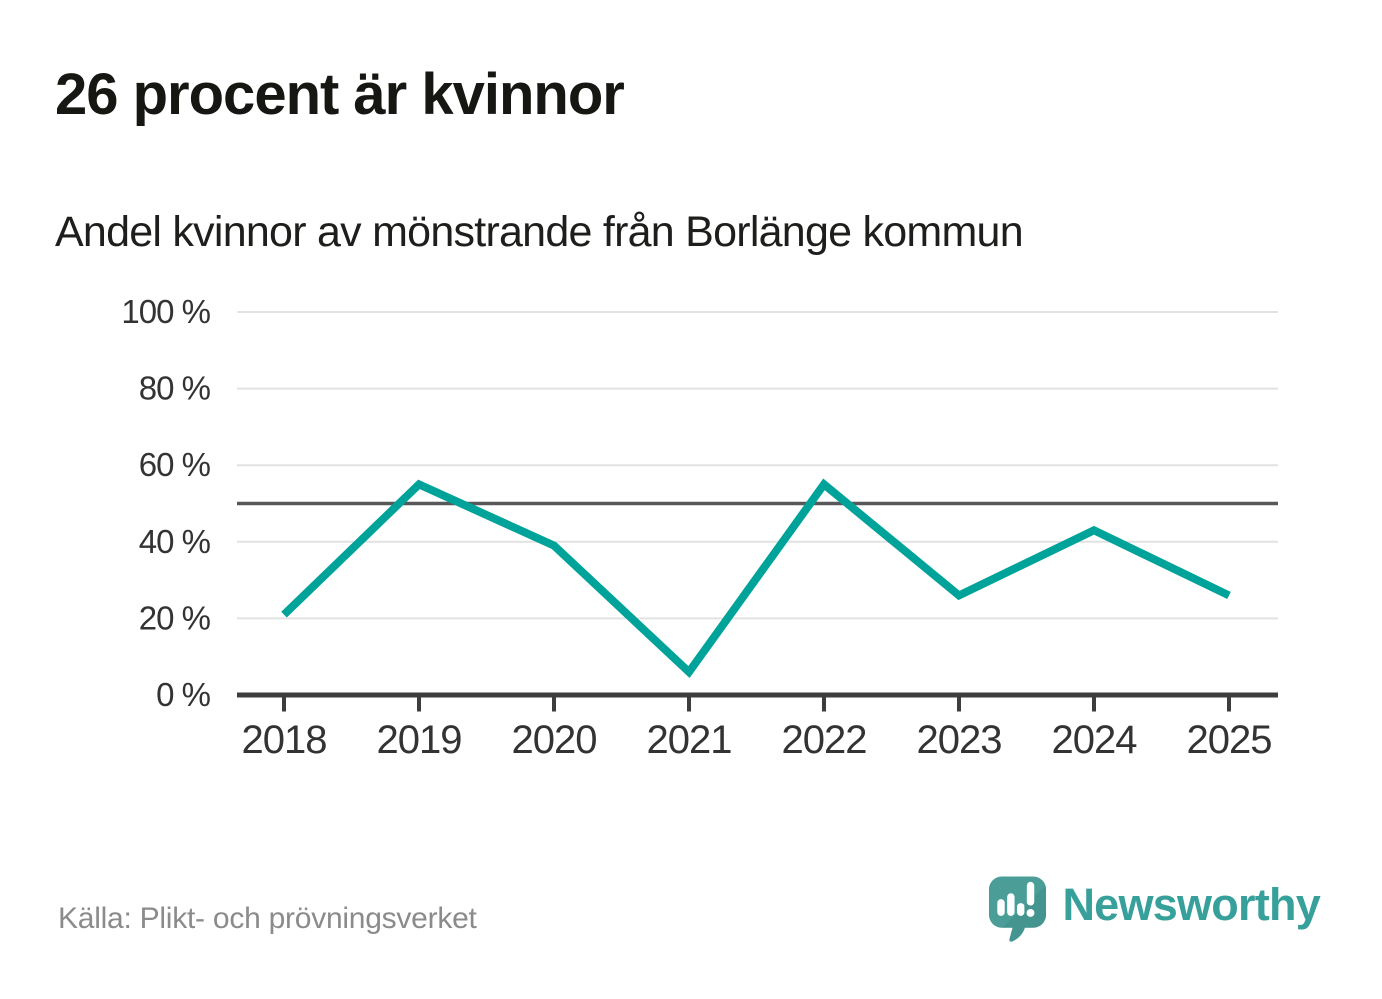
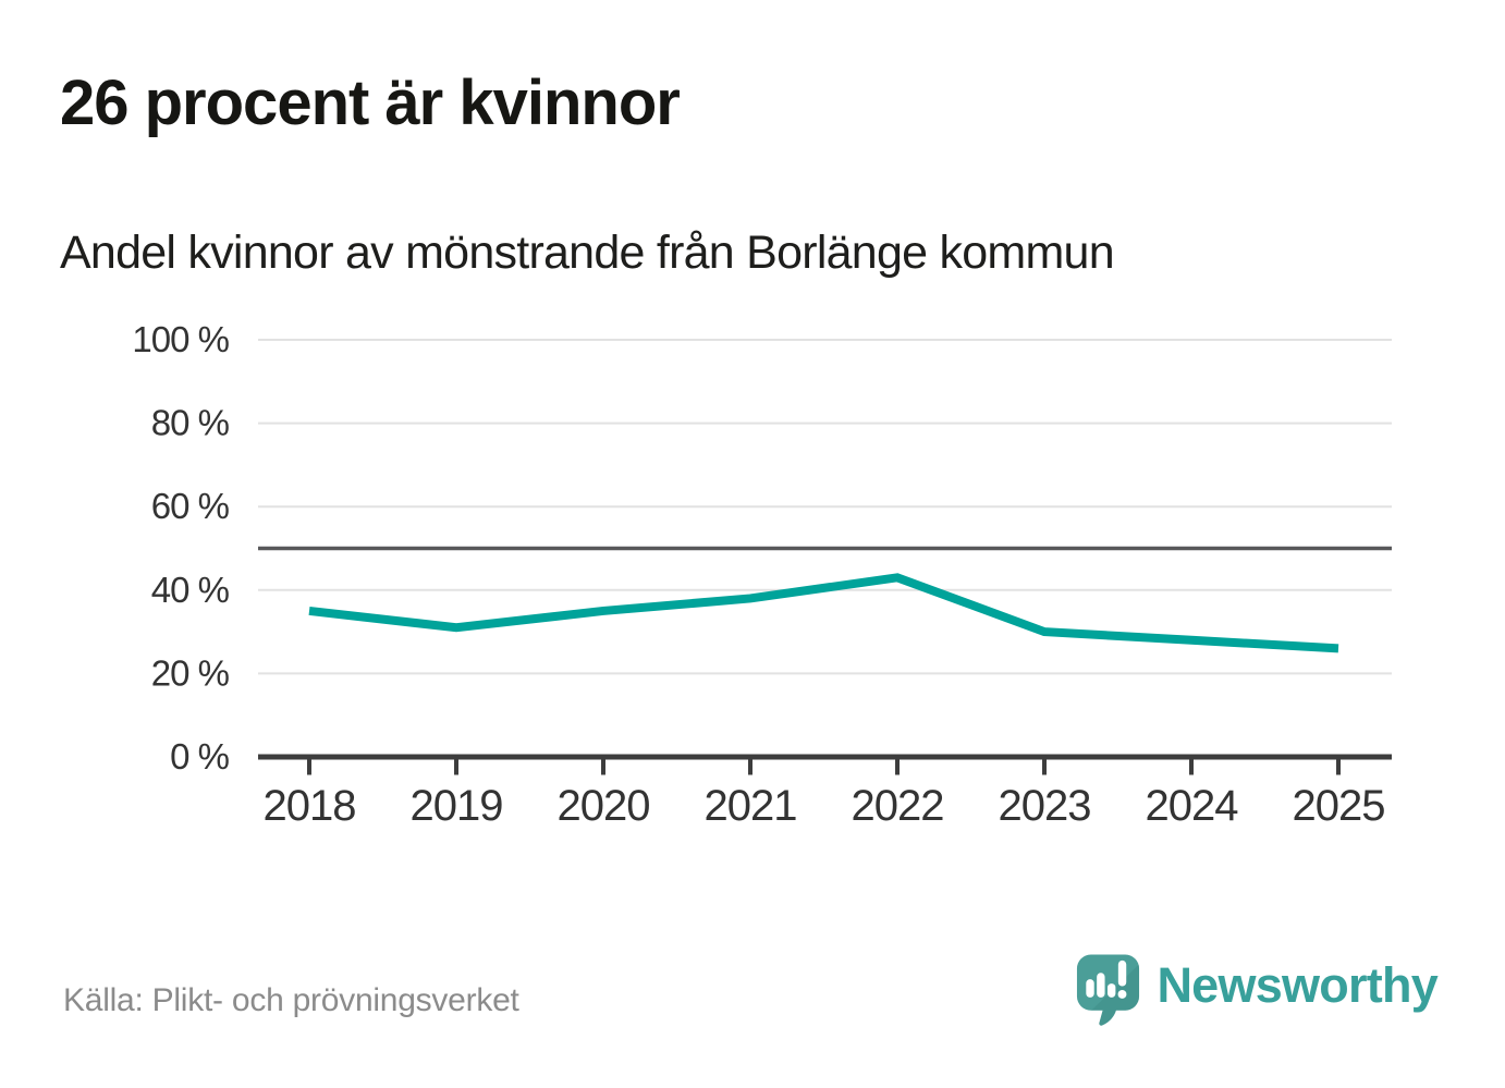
2018: 21% -> 35%
2019: 55% -> 31%
2020: 39% -> 35%
2021: 6% -> 38%
2022: 55% -> 43%
2023: 26% -> 30%
2024: 43% -> 28%
